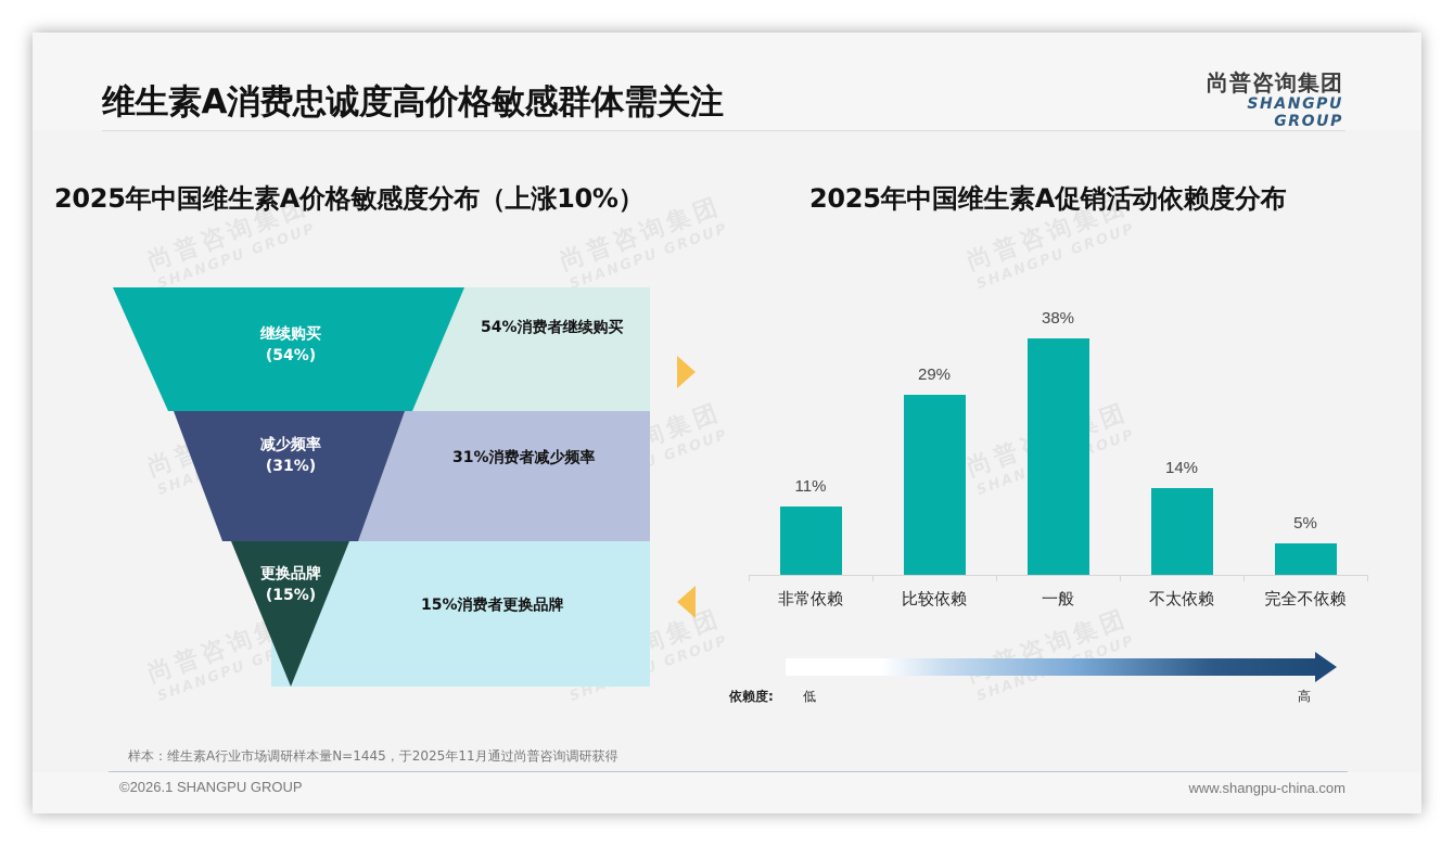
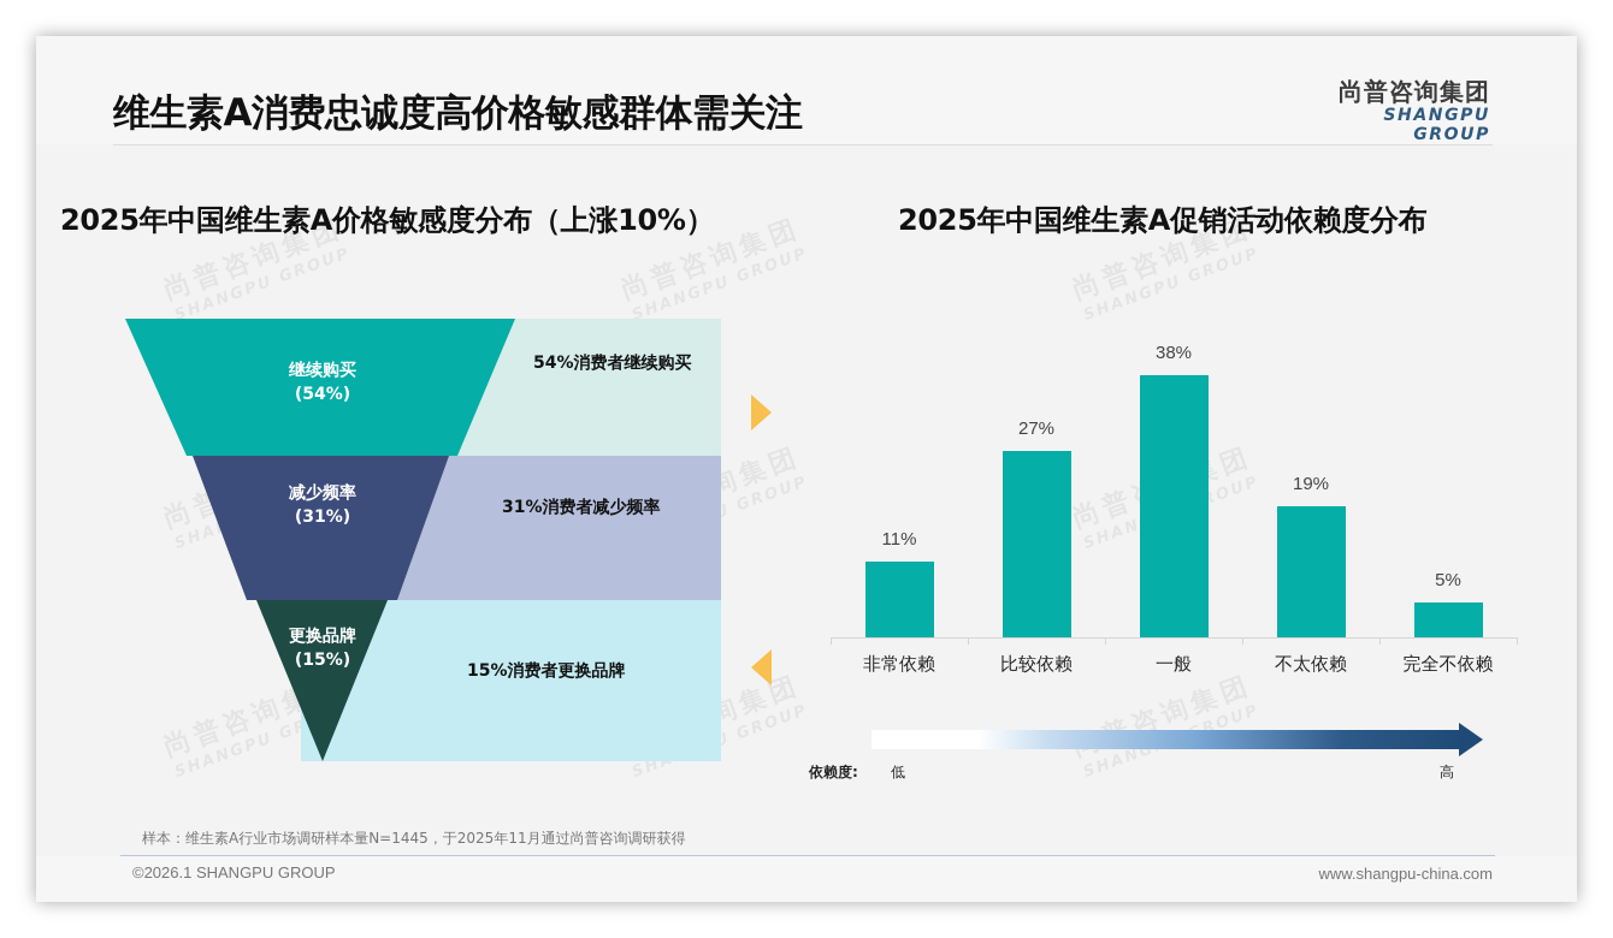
2025年中国维生素A促销活动依赖度分布/比较依赖: 29% -> 27%
2025年中国维生素A促销活动依赖度分布/不太依赖: 14% -> 19%
